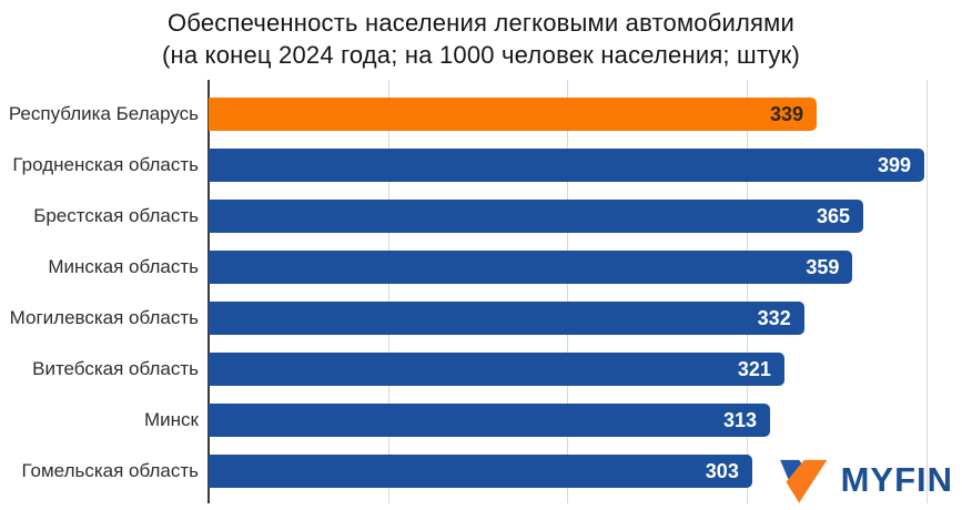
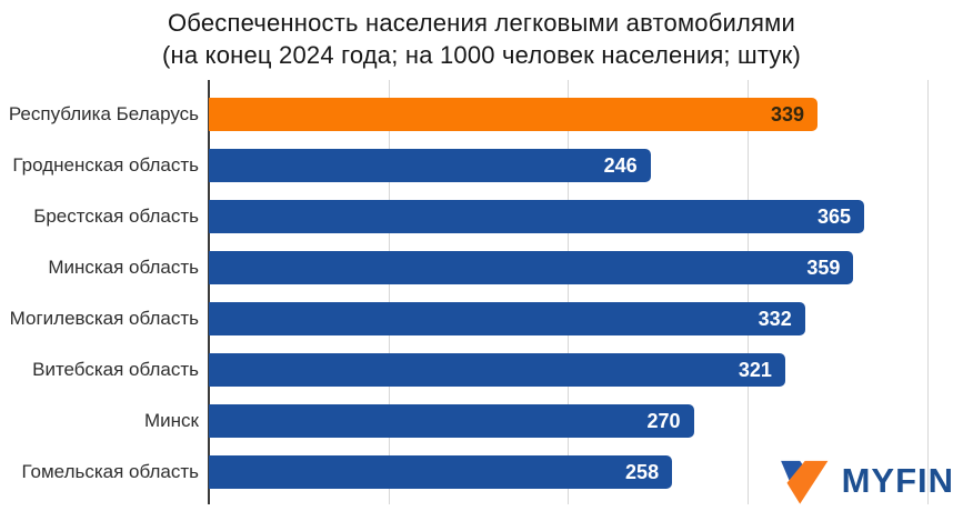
Гродненская область: 399 -> 246
Минск: 313 -> 270
Гомельская область: 303 -> 258
